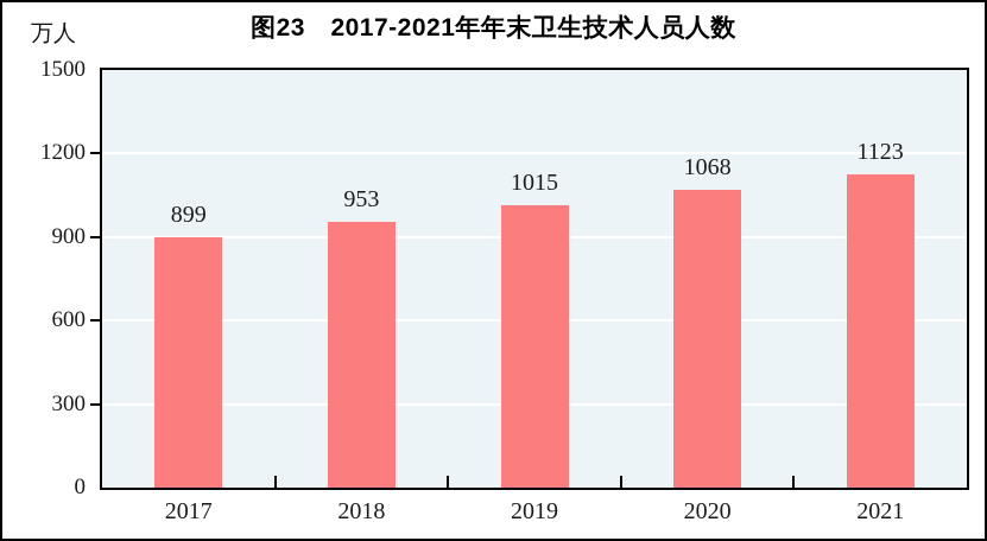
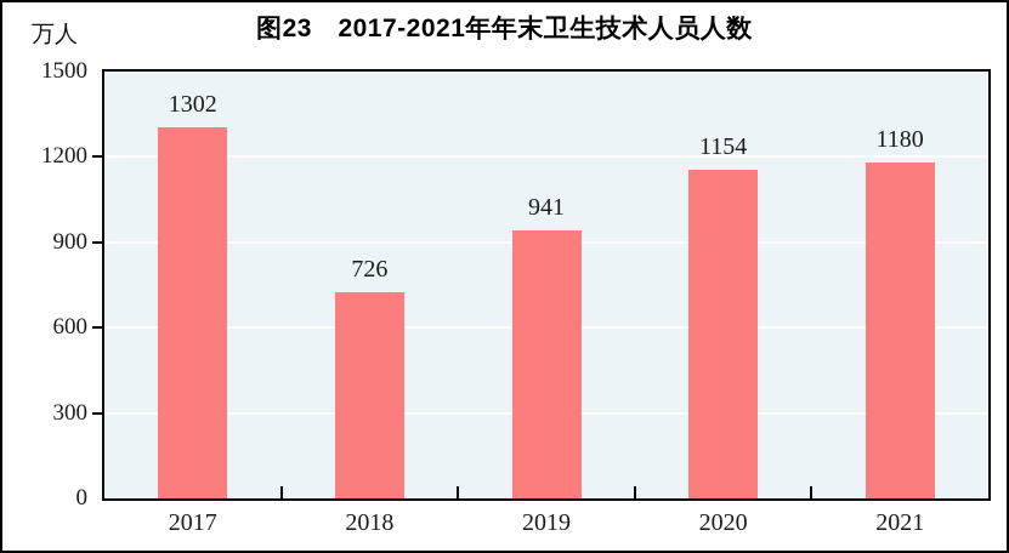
2017: 899 -> 1302
2018: 953 -> 726
2019: 1015 -> 941
2020: 1068 -> 1154
2021: 1123 -> 1180
